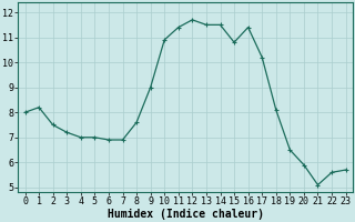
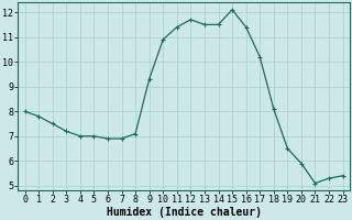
1: 8.2 -> 7.8
8: 7.6 -> 7.1
9: 9.0 -> 9.3
15: 10.8 -> 12.1
22: 5.6 -> 5.3
23: 5.7 -> 5.4
